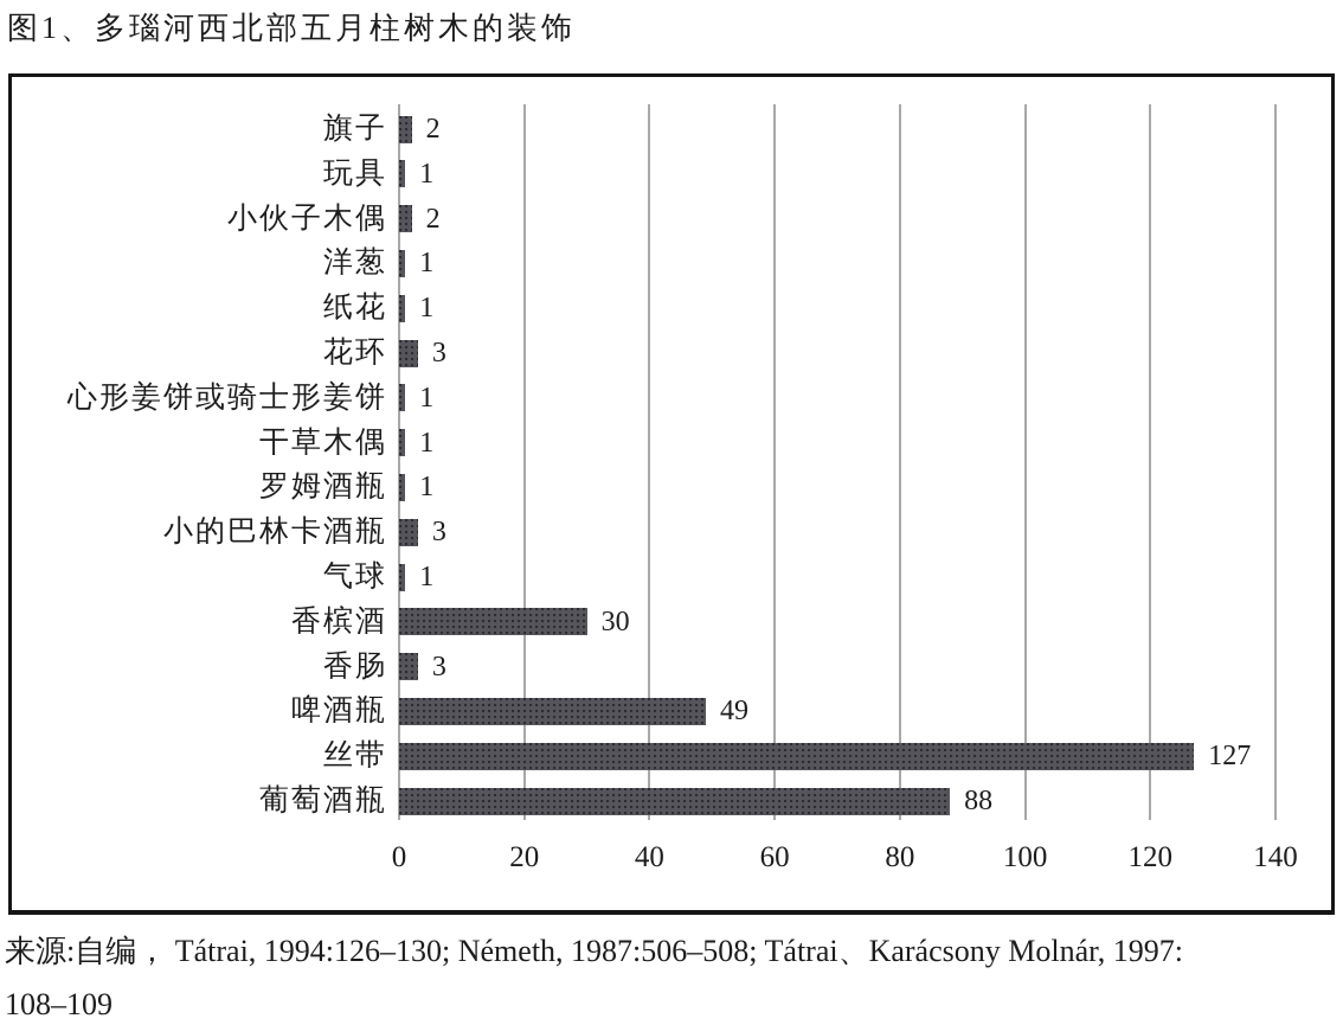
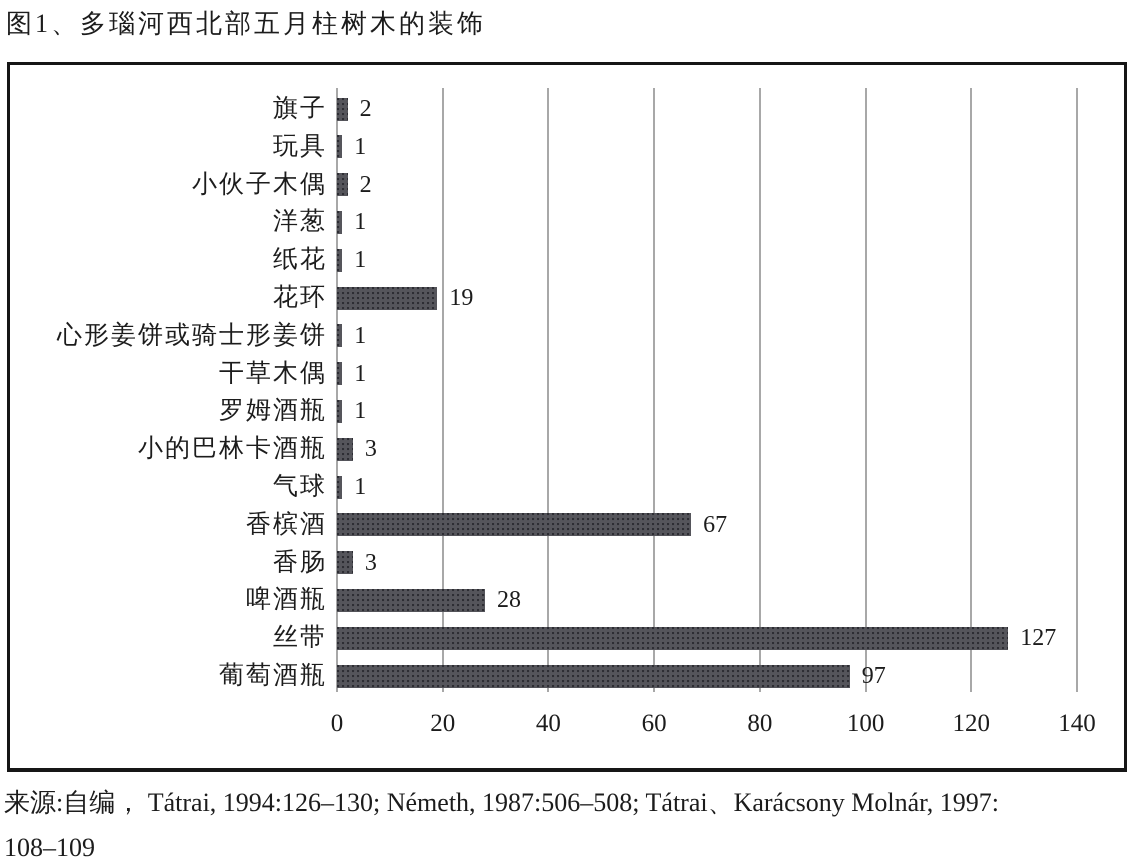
花环: 3 -> 19
香槟酒: 30 -> 67
啤酒瓶: 49 -> 28
葡萄酒瓶: 88 -> 97
